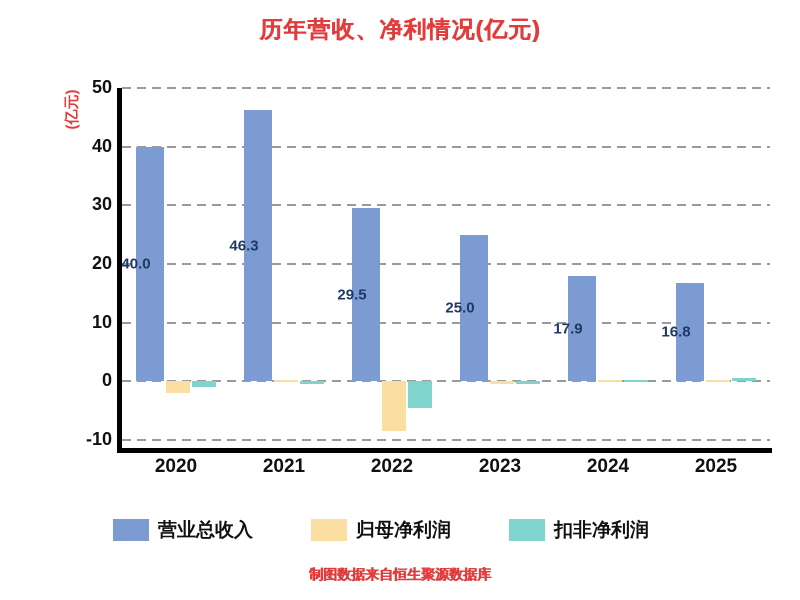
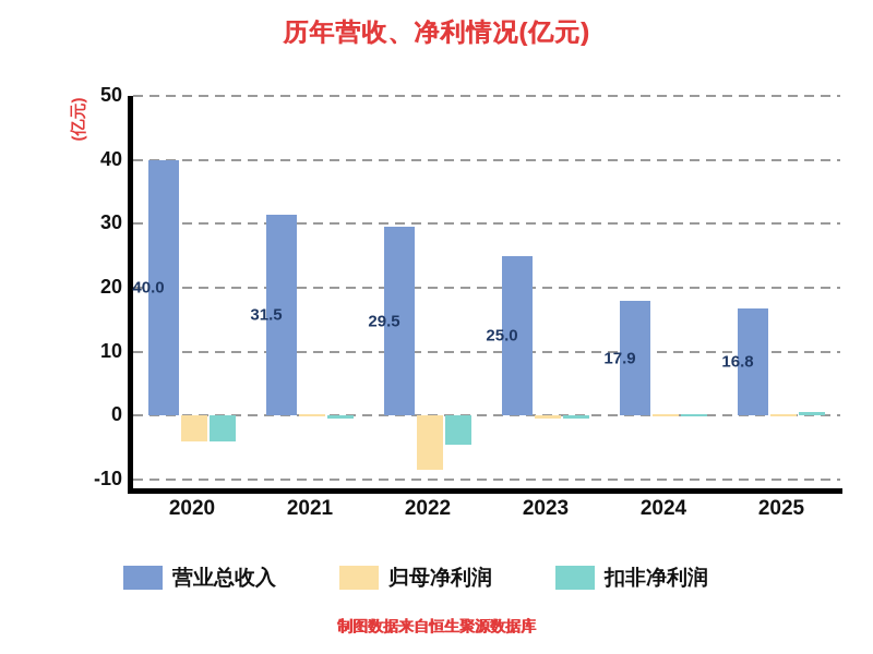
归母净利润/2020: -2 -> -4
扣非净利润/2020: -1 -> -4
营业总收入/2021: 46.3 -> 31.5
